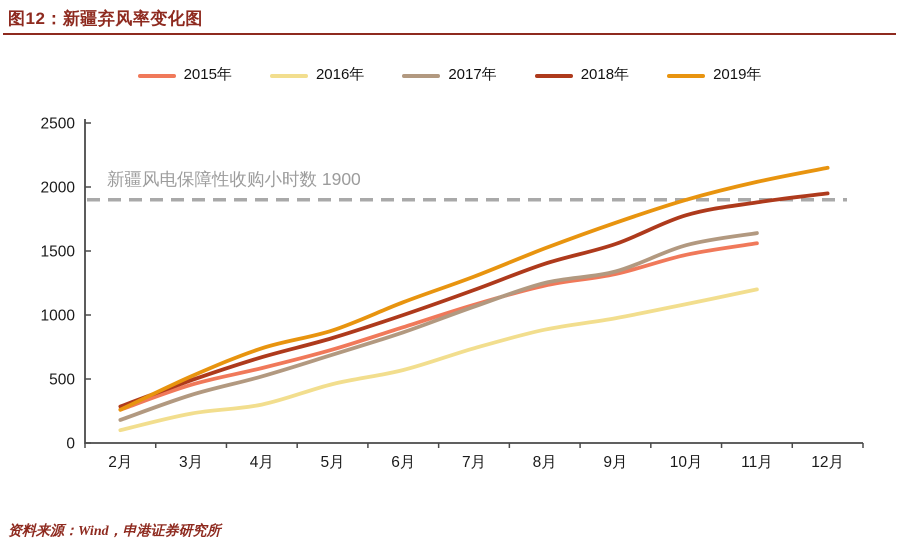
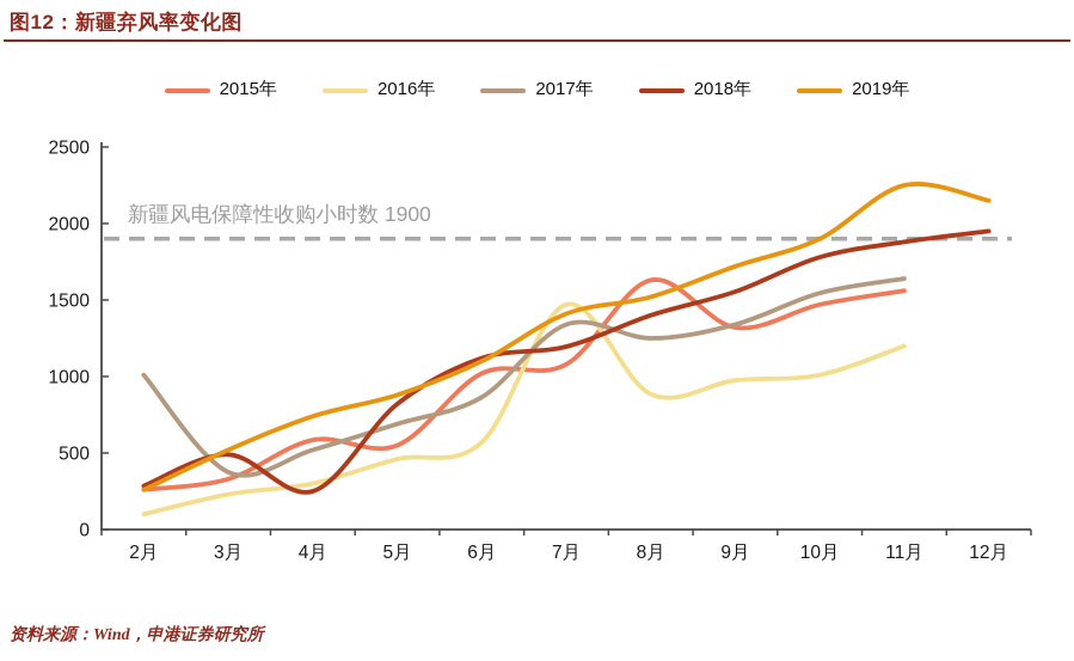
2017年/2月: 180 -> 1010
2015年/3月: 460 -> 330
2018年/4月: 670 -> 250
2015年/5月: 730 -> 550
2015年/6月: 900 -> 1020
2018年/6月: 1000 -> 1120
2016年/7月: 740 -> 1470
2017年/7月: 1060 -> 1340
2019年/7月: 1300 -> 1410
2015年/8月: 1230 -> 1630
2016年/10月: 1080 -> 1010
2019年/11月: 2040 -> 2250
